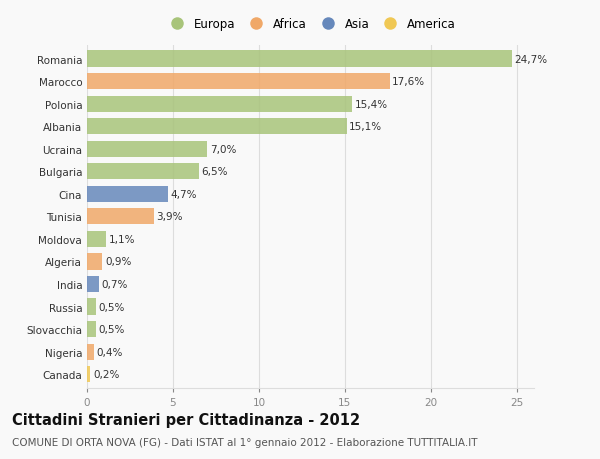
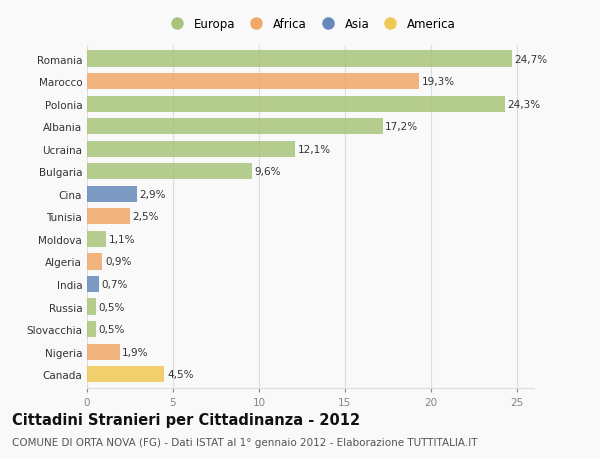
Marocco: 17,6% -> 19,3%
Polonia: 15,4% -> 24,3%
Albania: 15,1% -> 17,2%
Ucraina: 7,0% -> 12,1%
Bulgaria: 6,5% -> 9,6%
Cina: 4,7% -> 2,9%
Tunisia: 3,9% -> 2,5%
Nigeria: 0,4% -> 1,9%
Canada: 0,2% -> 4,5%
